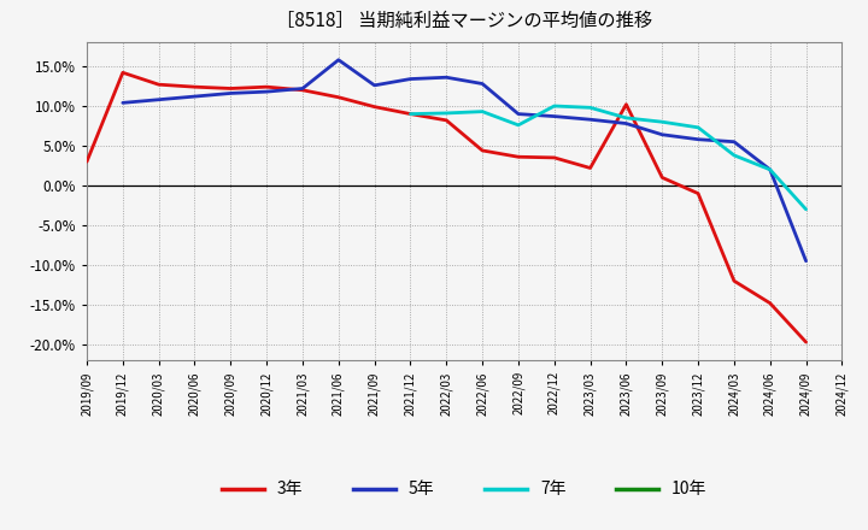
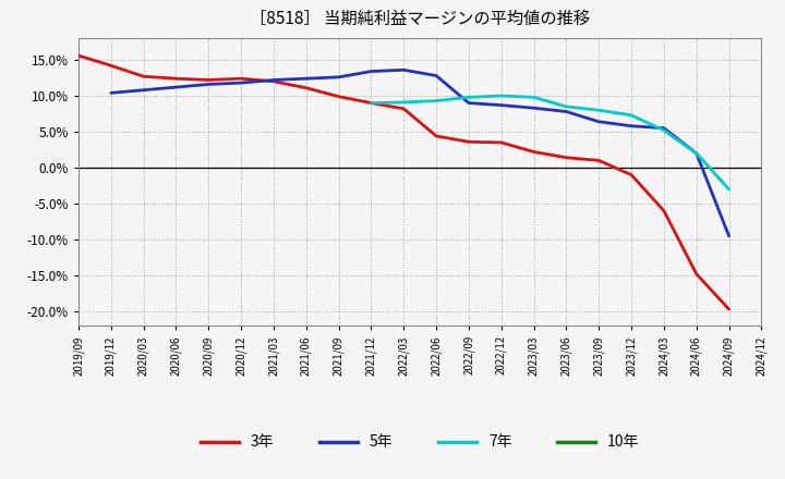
3年/2019/09: 3.0% -> 15.6%
5年/2021/06: 15.8% -> 12.4%
7年/2022/09: 7.6% -> 9.8%
3年/2023/06: 10.2% -> 1.4%
3年/2024/03: -12.0% -> -6.0%
7年/2024/03: 3.8% -> 5.2%
